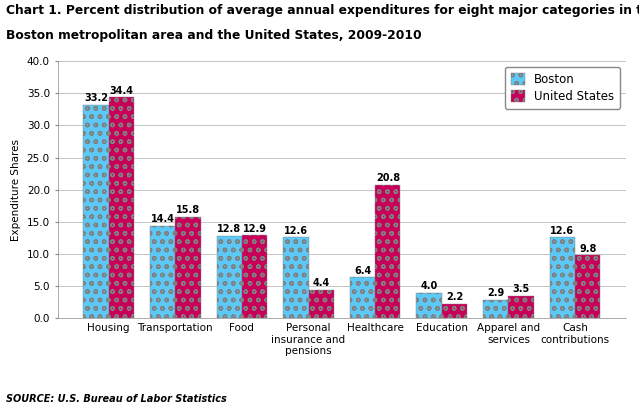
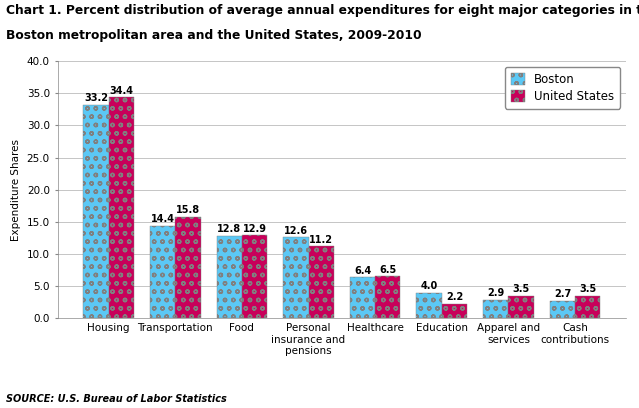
United States/Personal insurance and pensions: 4.4 -> 11.2
United States/Healthcare: 20.8 -> 6.5
Boston/Cash contributions: 12.6 -> 2.7
United States/Cash contributions: 9.8 -> 3.5
